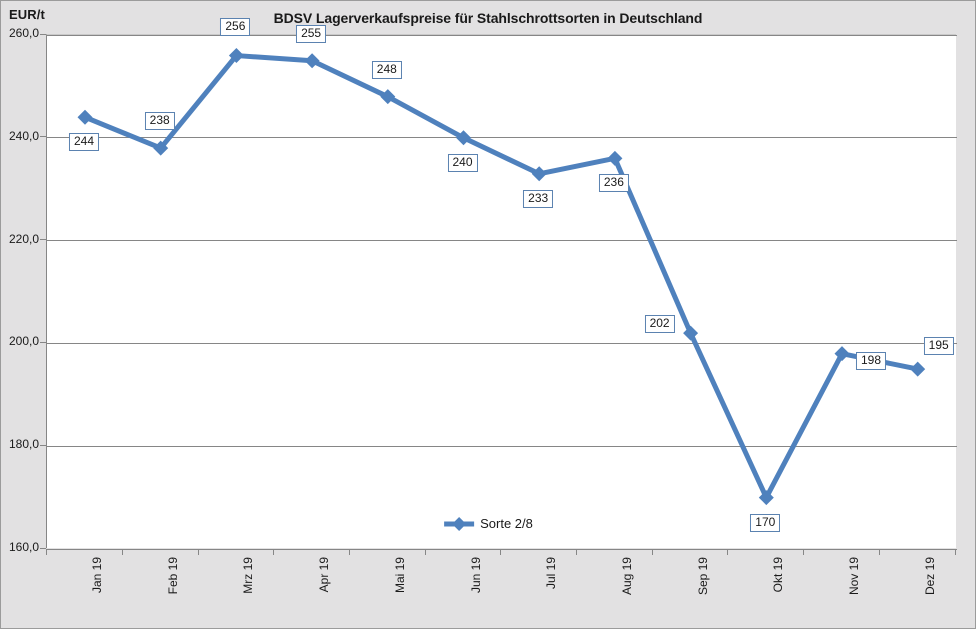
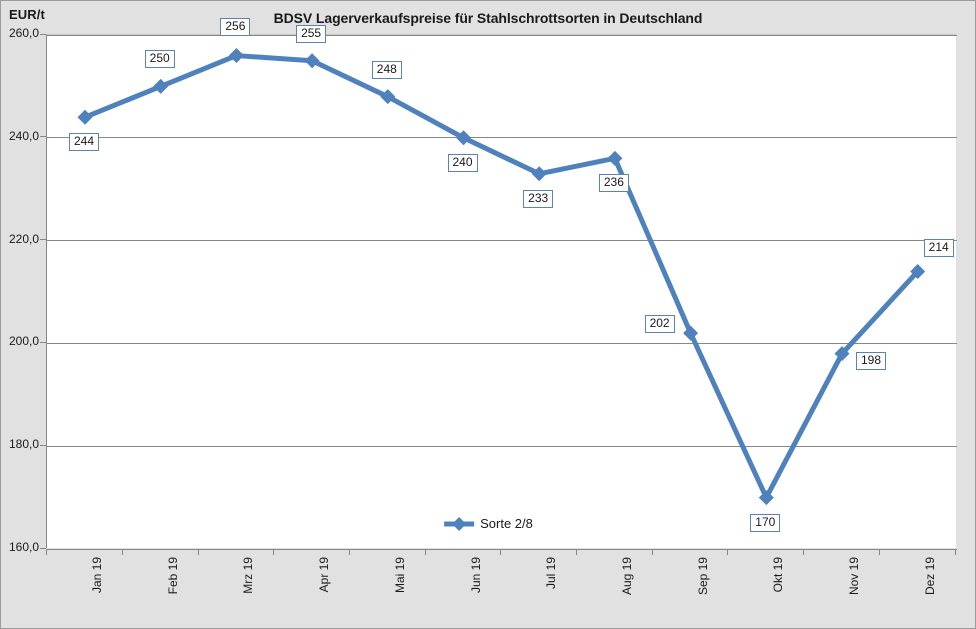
Feb 19: 238 -> 250
Dez 19: 195 -> 214
